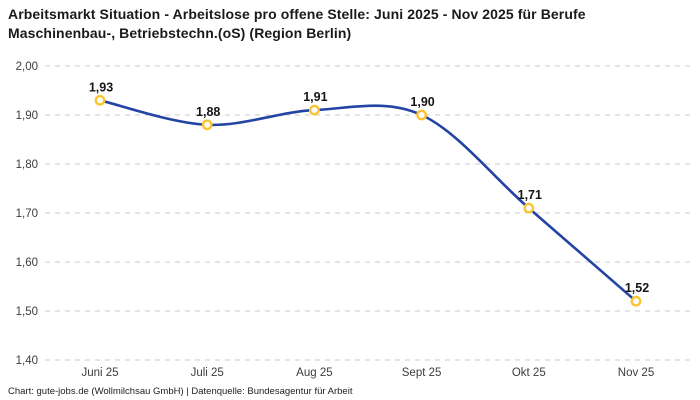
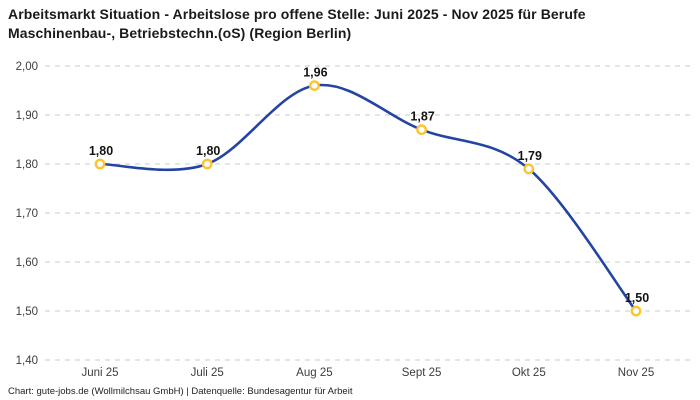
Juni 25: 1,93 -> 1,80
Juli 25: 1,88 -> 1,80
Aug 25: 1,91 -> 1,96
Sept 25: 1,90 -> 1,87
Okt 25: 1,71 -> 1,79
Nov 25: 1,52 -> 1,50
